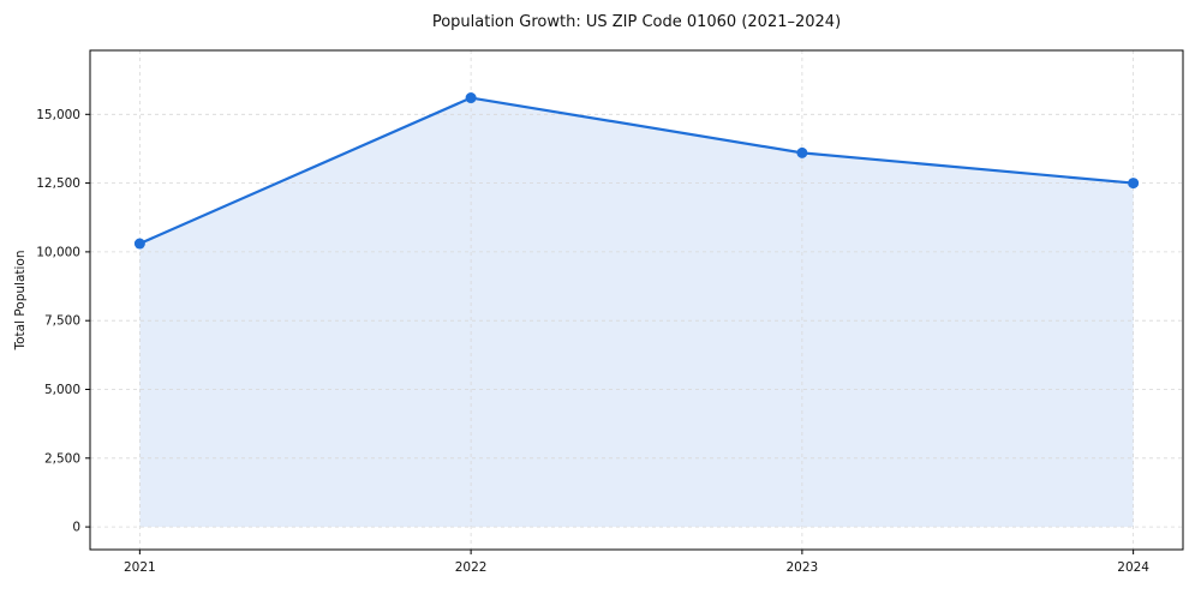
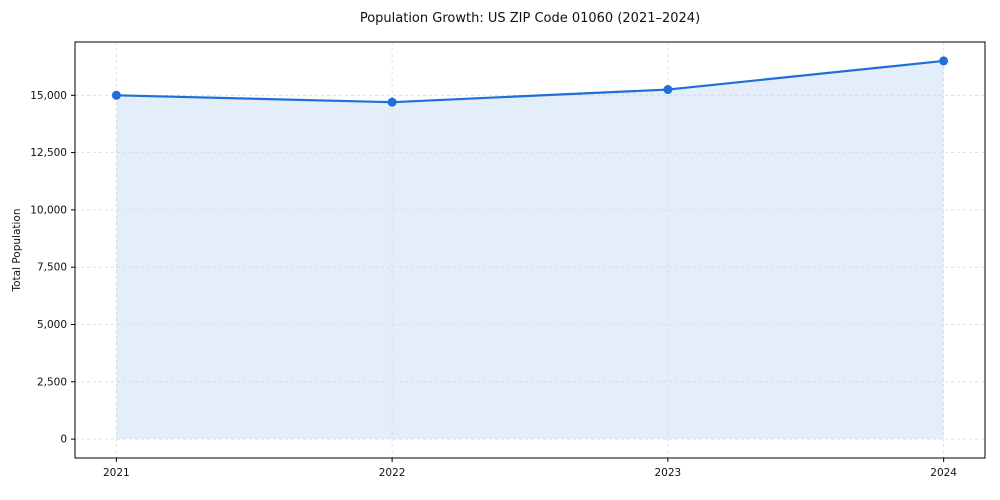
2021: 10300 -> 15000
2022: 15600 -> 14700
2023: 13600 -> 15200
2024: 12500 -> 16500
